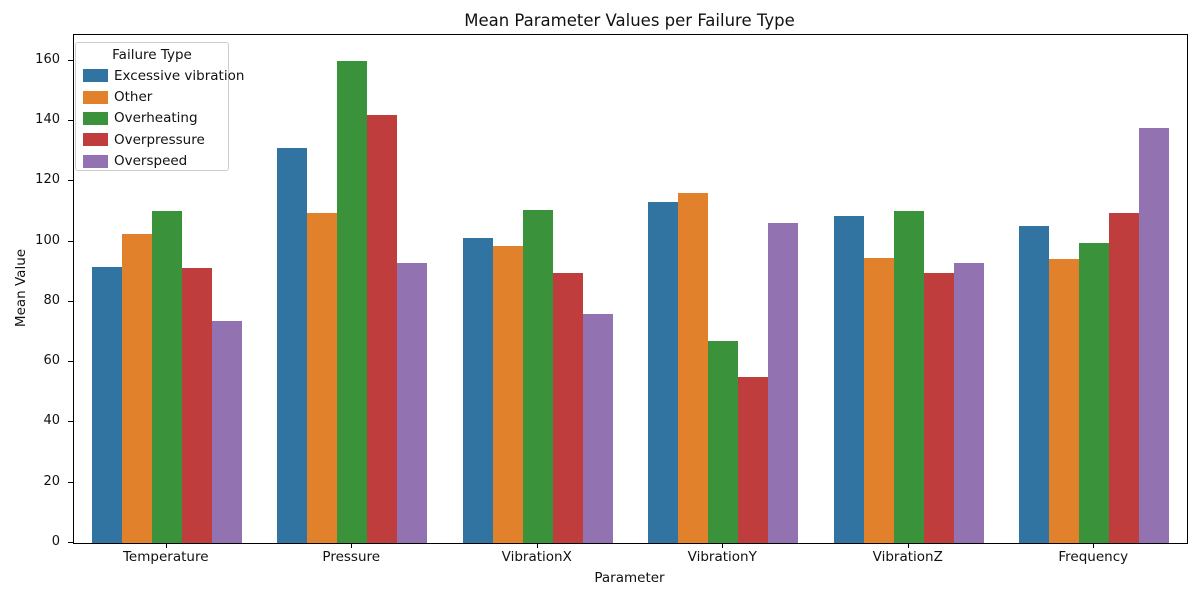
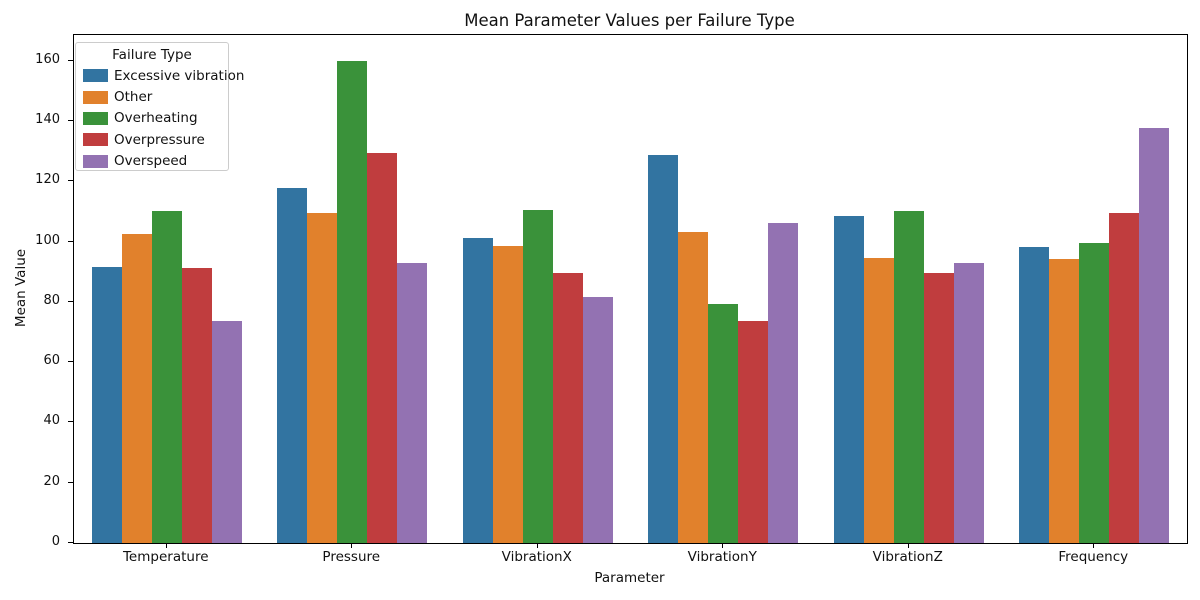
Excessive vibration/Pressure: 131 -> 118
Overpressure/Pressure: 142 -> 129
Overspeed/VibrationX: 76 -> 82
Excessive vibration/VibrationY: 113 -> 129
Other/VibrationY: 116 -> 103
Overheating/VibrationY: 67 -> 79
Overpressure/VibrationY: 55 -> 74
Excessive vibration/Frequency: 105 -> 98
